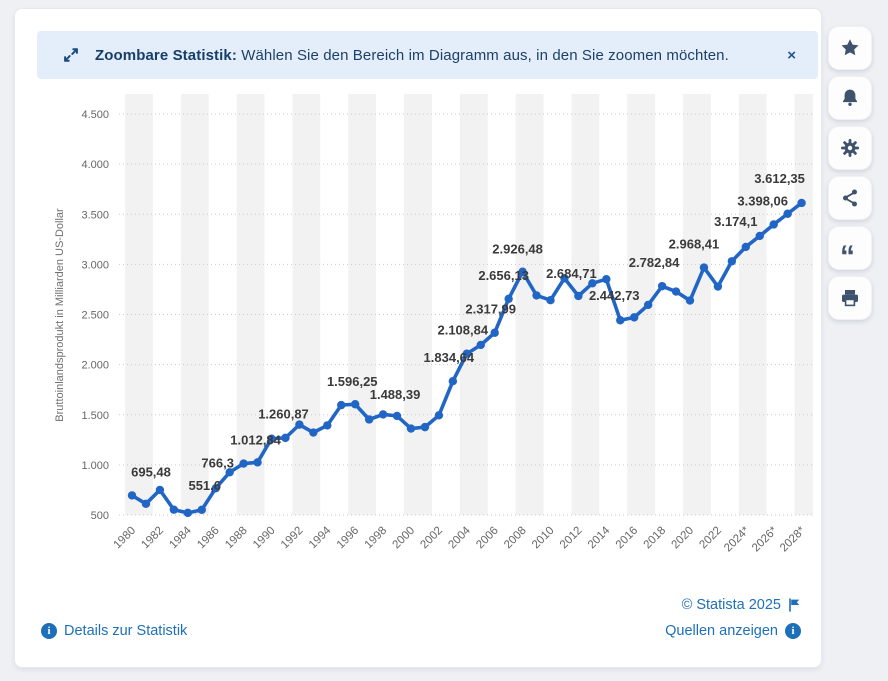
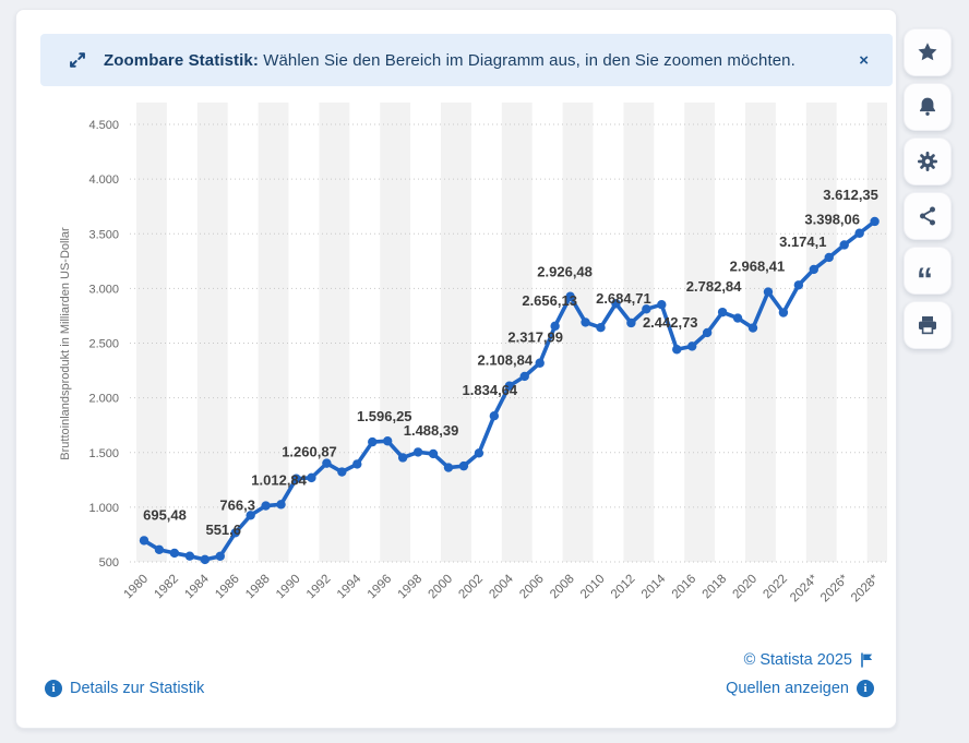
1982: 750 -> 580
